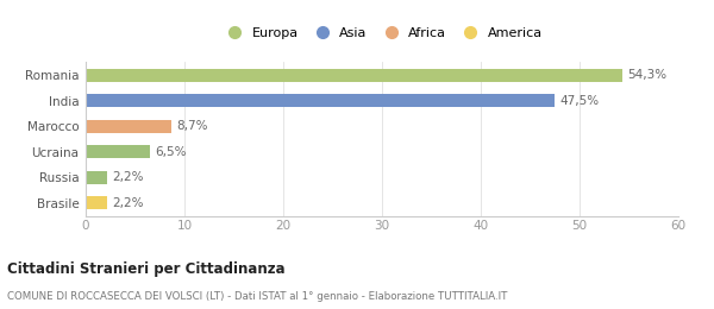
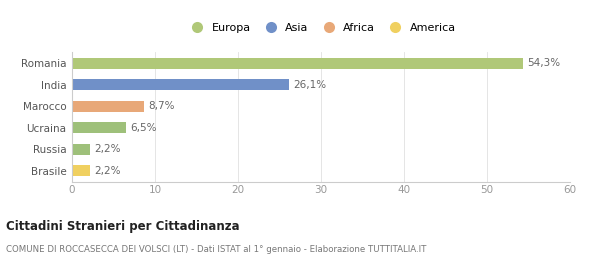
India: 47,5% -> 26,1%
